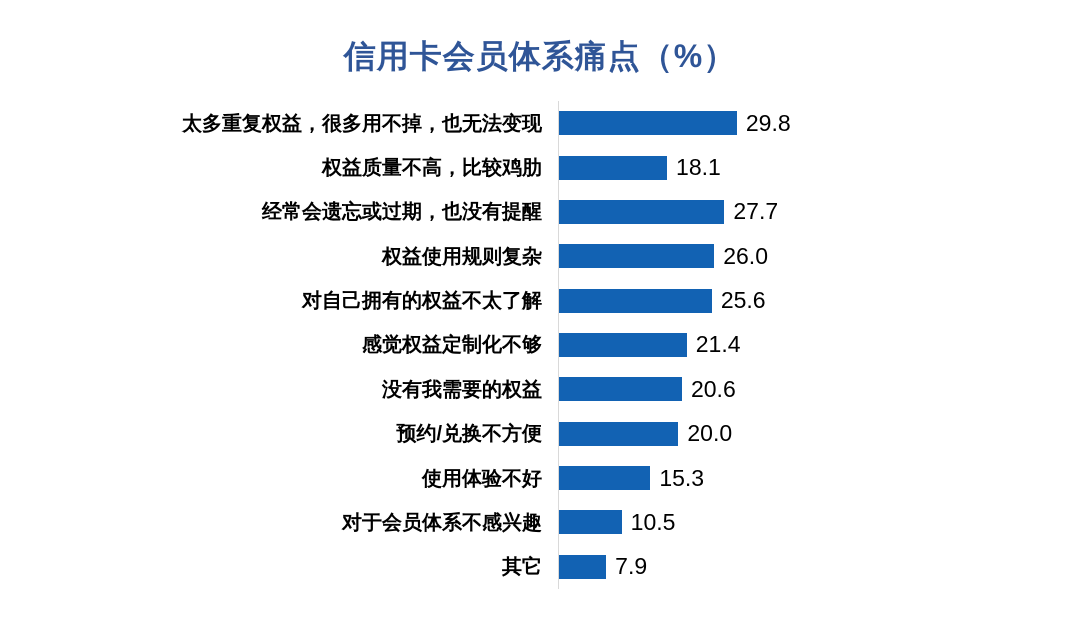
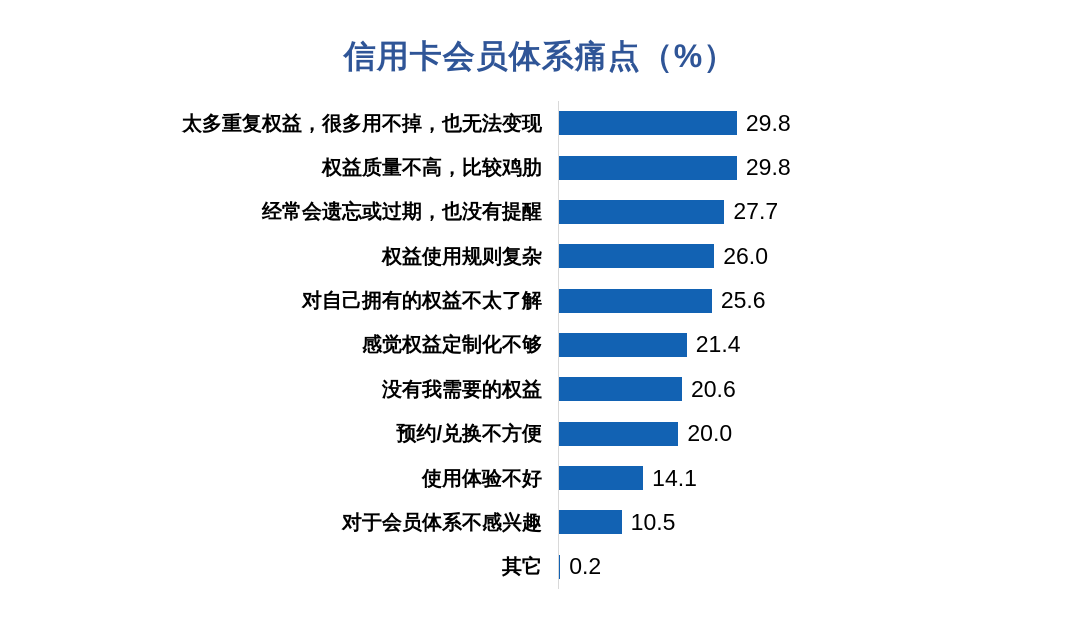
权益质量不高，比较鸡肋: 18.1 -> 29.8
使用体验不好: 15.3 -> 14.1
其它: 7.9 -> 0.2
